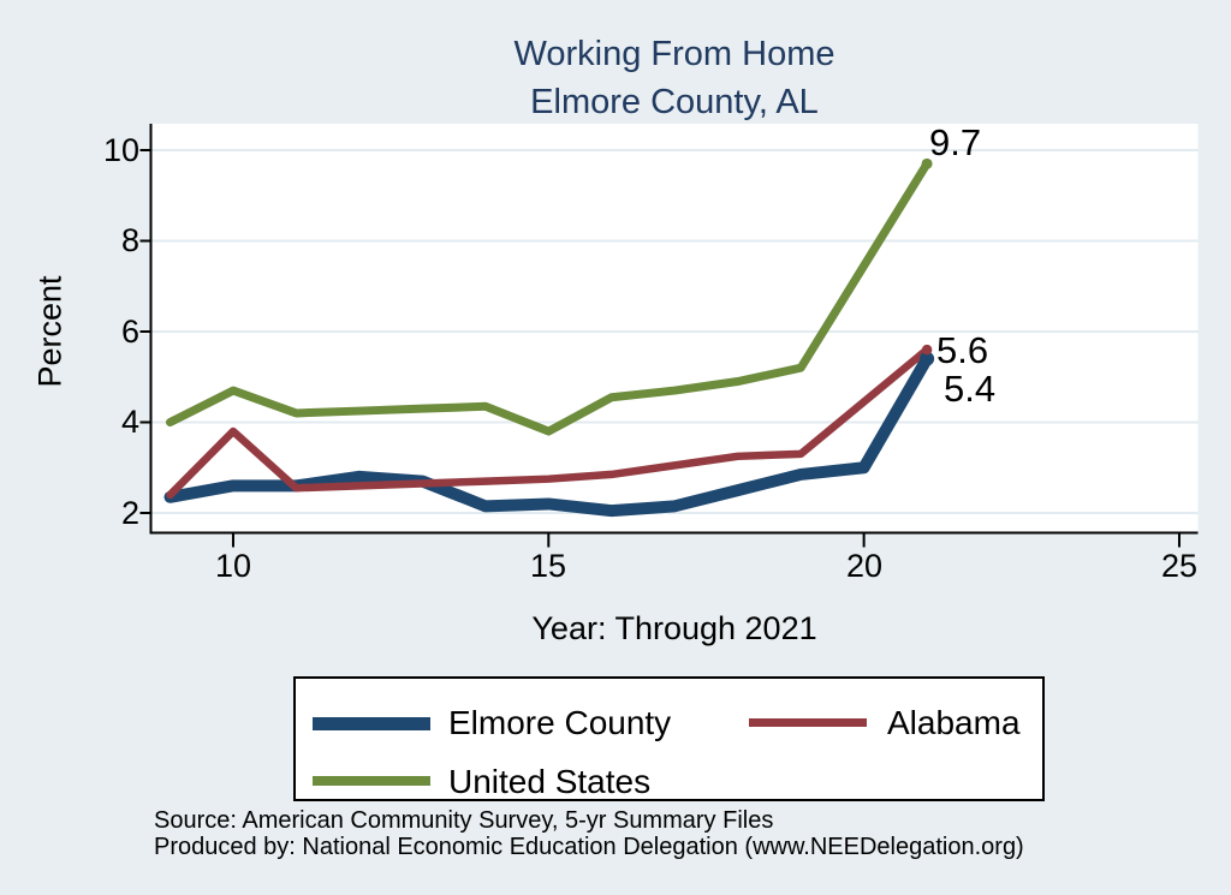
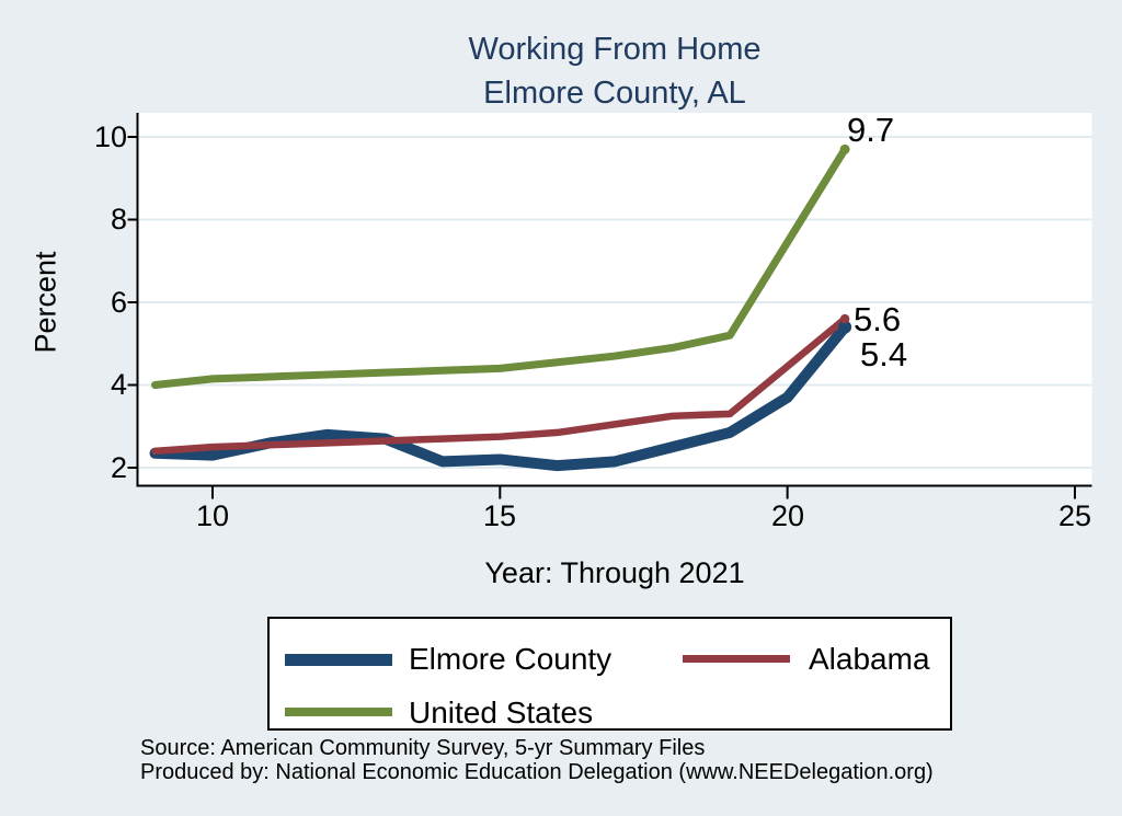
Elmore County/10: 2.6 -> 2.3
Alabama/10: 3.8 -> 2.5
United States/10: 4.7 -> 4.2
United States/15: 3.8 -> 4.4
Elmore County/20: 3.0 -> 3.7
